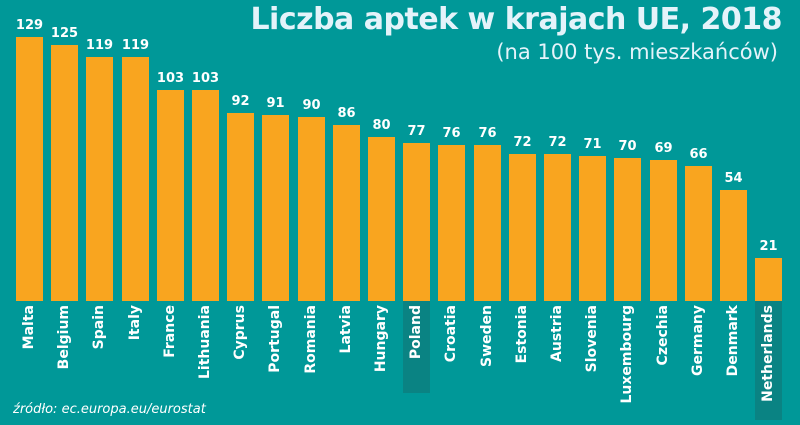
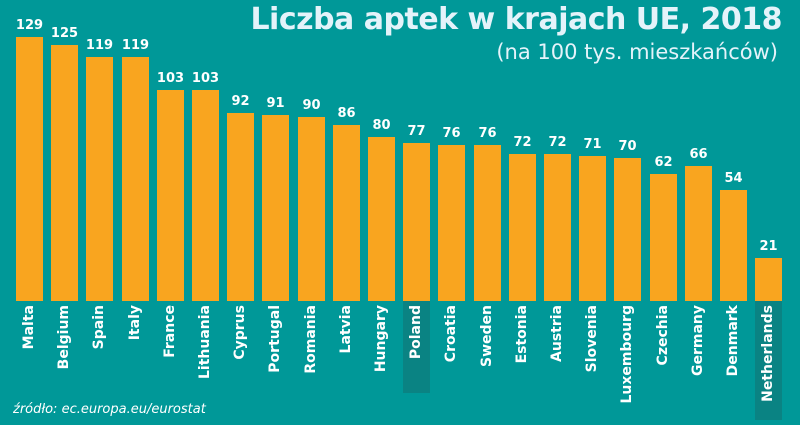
Czechia: 69 -> 62
